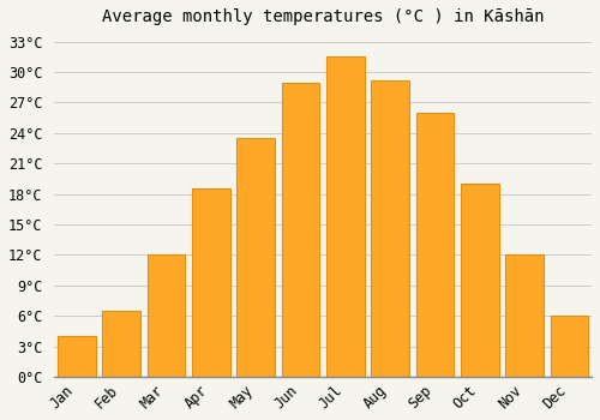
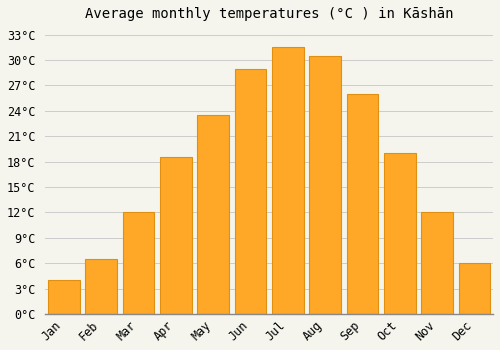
Aug: 29.2°C -> 30.5°C
